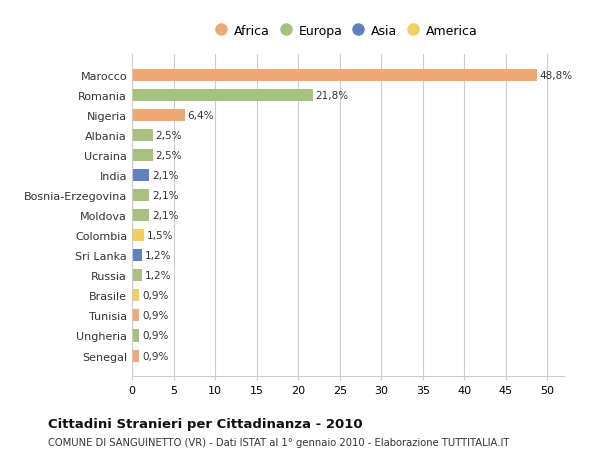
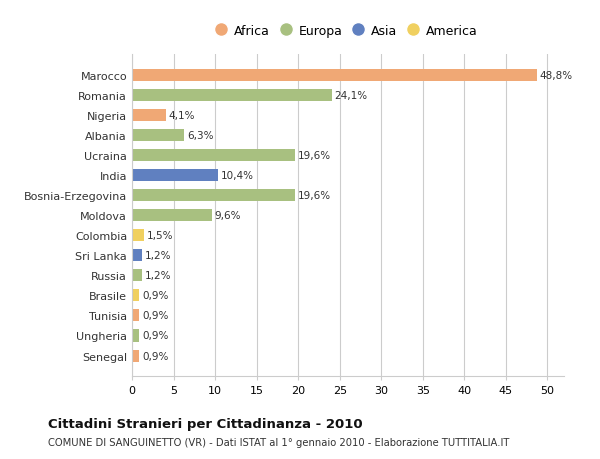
Romania: 21,8% -> 24,1%
Nigeria: 6,4% -> 4,1%
Albania: 2,5% -> 6,3%
Ucraina: 2,5% -> 19,6%
India: 2,1% -> 10,4%
Bosnia-Erzegovina: 2,1% -> 19,6%
Moldova: 2,1% -> 9,6%
